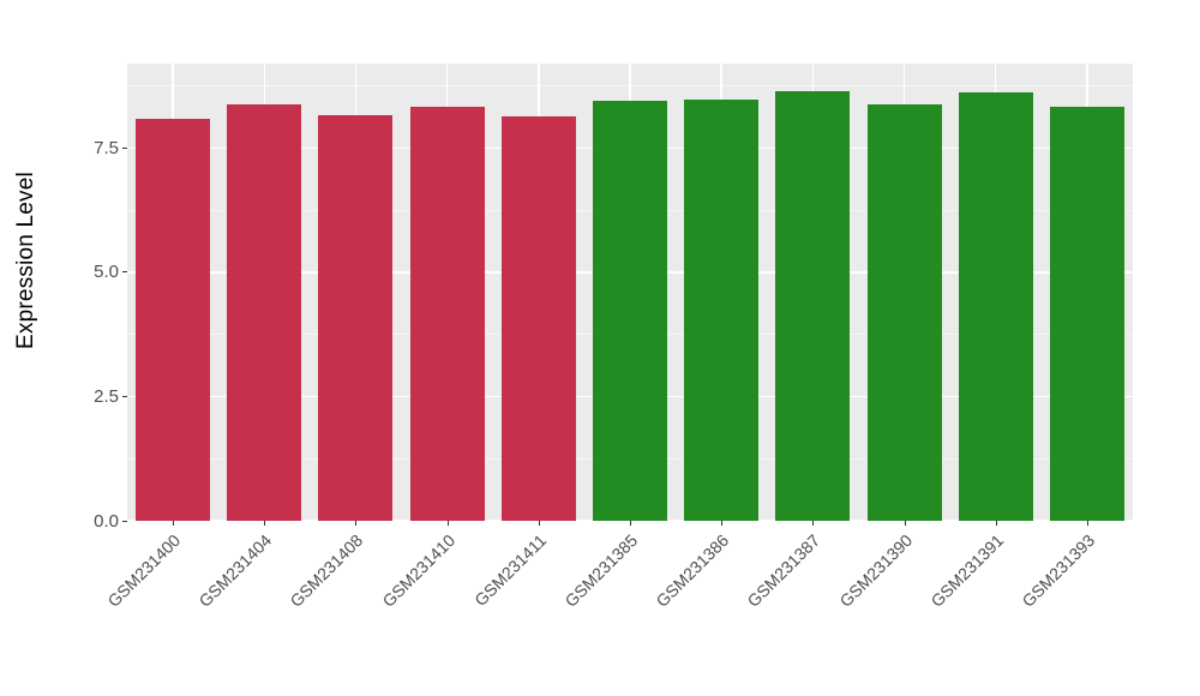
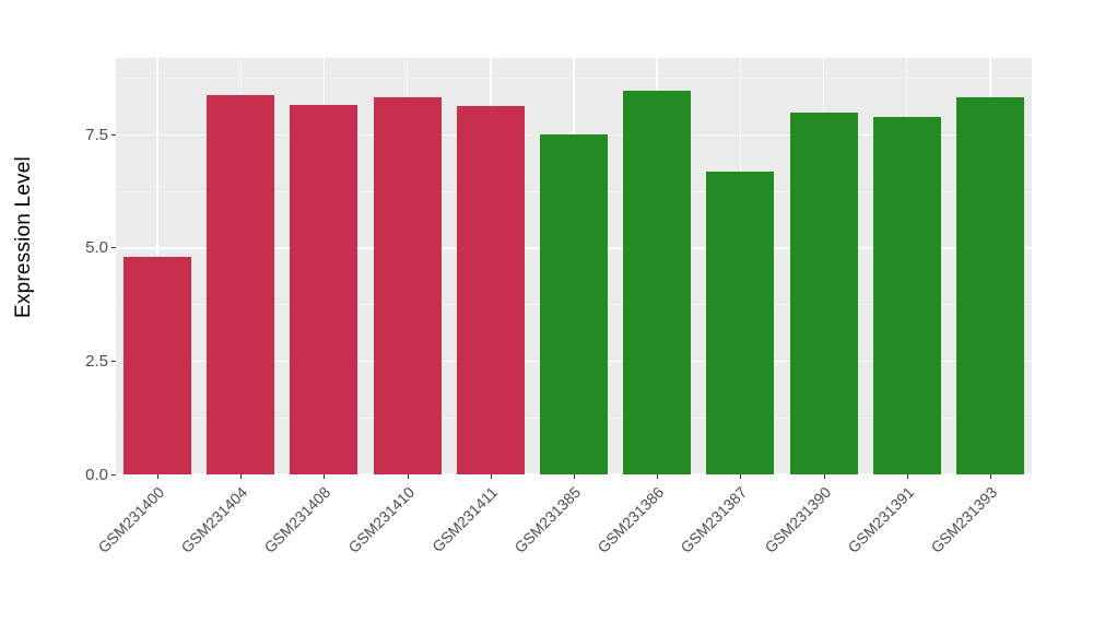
GSM231400: 8.1 -> 4.8
GSM231385: 8.4 -> 7.5
GSM231387: 8.6 -> 6.7
GSM231390: 8.4 -> 8.0
GSM231391: 8.6 -> 7.9
